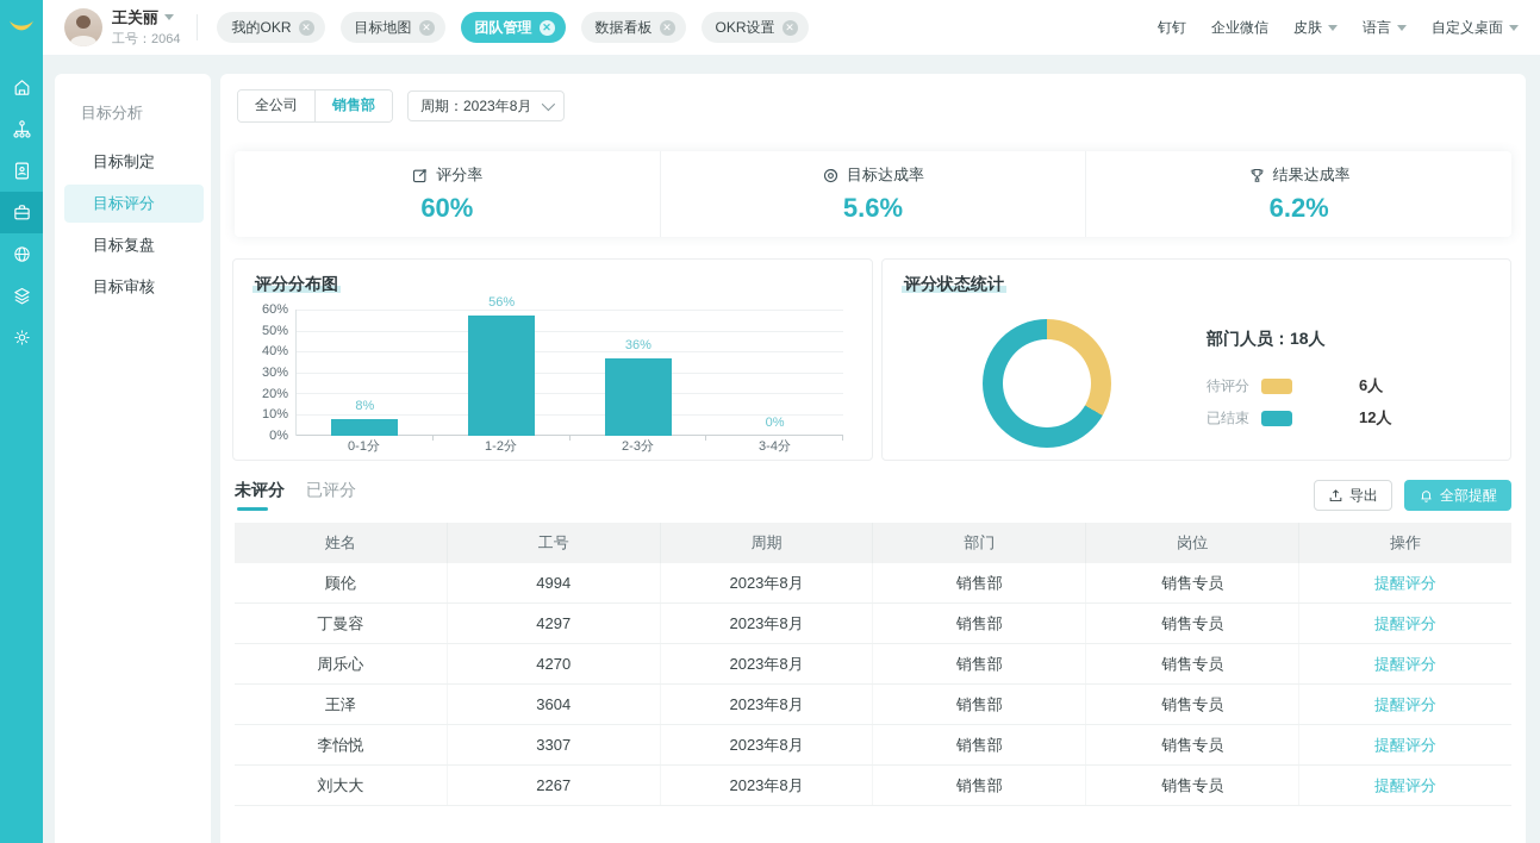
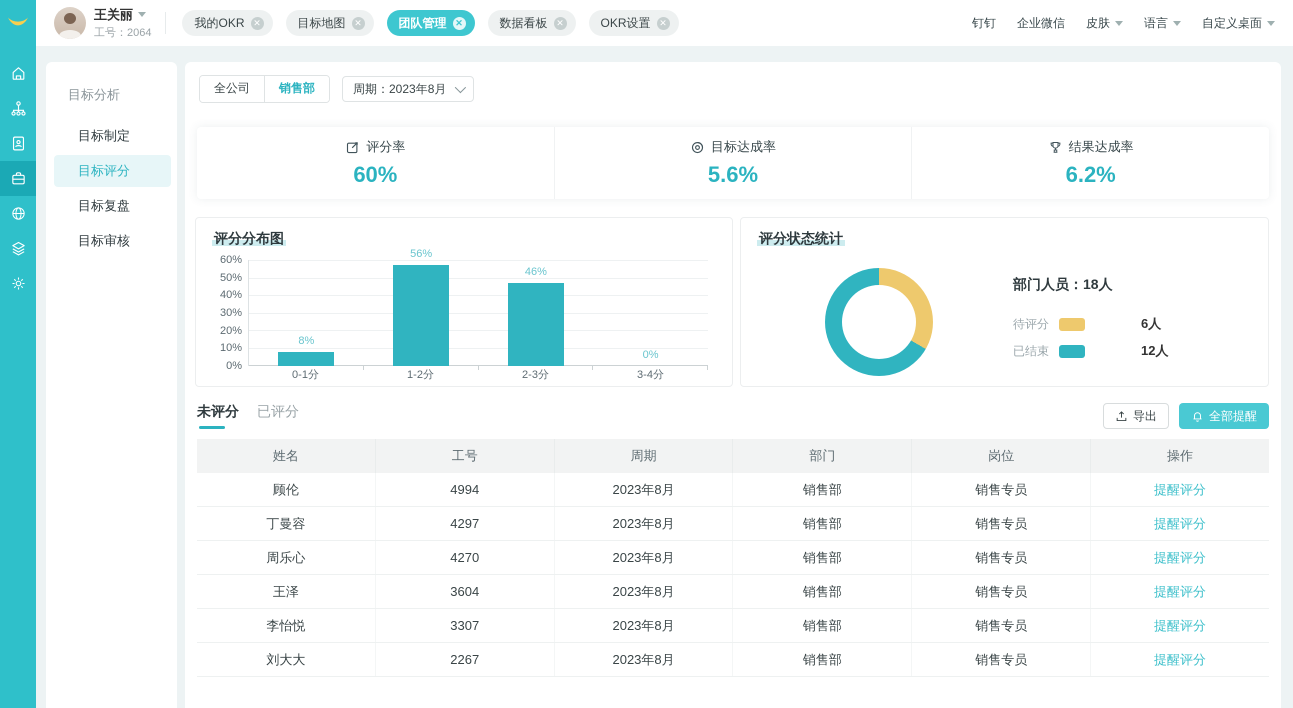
评分分布图/2-3分: 36% -> 46%
